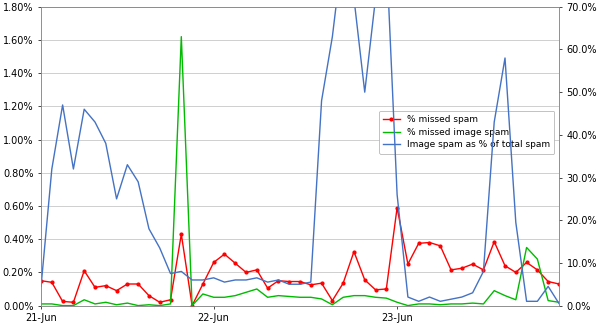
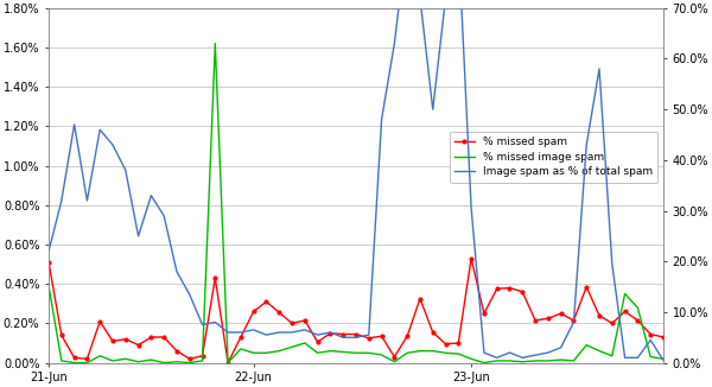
% missed spam/21-Jun: 0.15% -> 0.51%
% missed image spam/21-Jun: 0.01% -> 0.39%
Image spam as % of total spam/21-Jun: 4.5% -> 22.0%
% missed spam/23-Jun: 0.59% -> 0.53%
Image spam as % of total spam/23-Jun: 26.0% -> 30.5%
